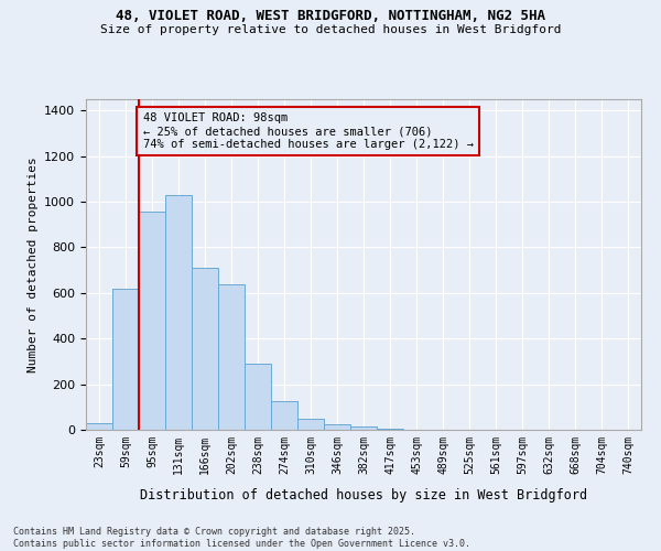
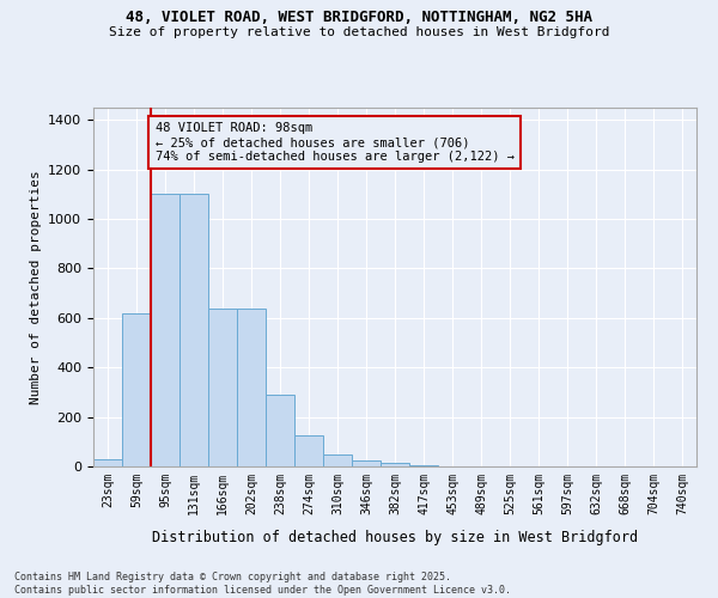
95sqm: 955 -> 1100
131sqm: 1030 -> 1100
166sqm: 710 -> 640
